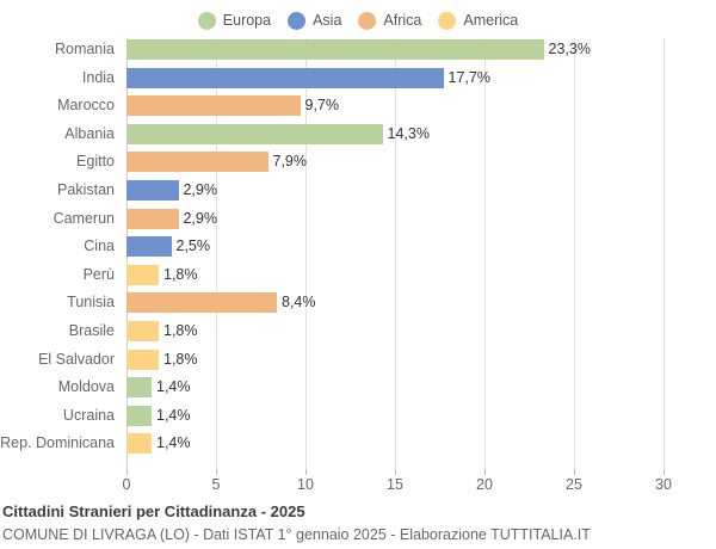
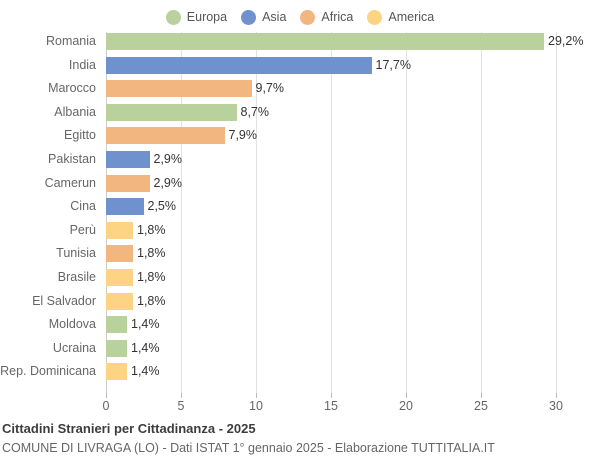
Romania: 23,3% -> 29,2%
Albania: 14,3% -> 8,7%
Tunisia: 8,4% -> 1,8%
